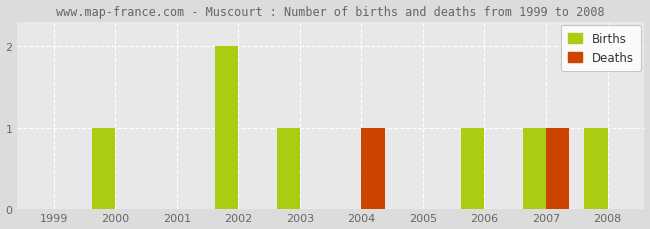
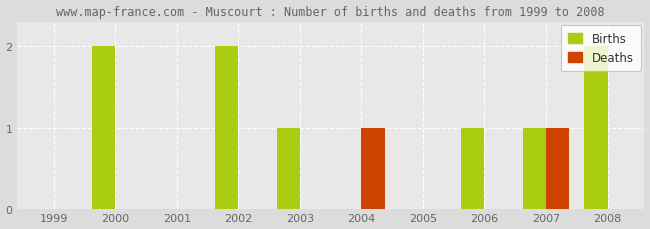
Births/2000: 1 -> 2
Births/2008: 1 -> 2
